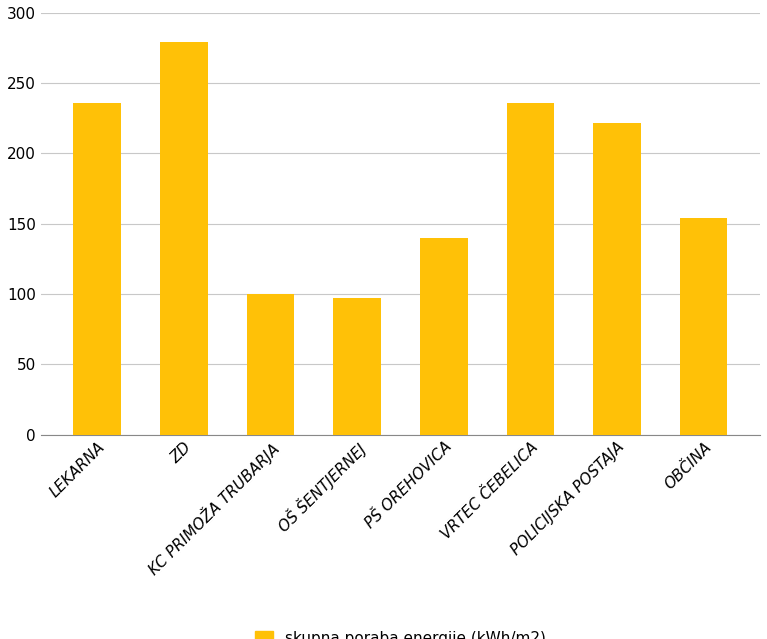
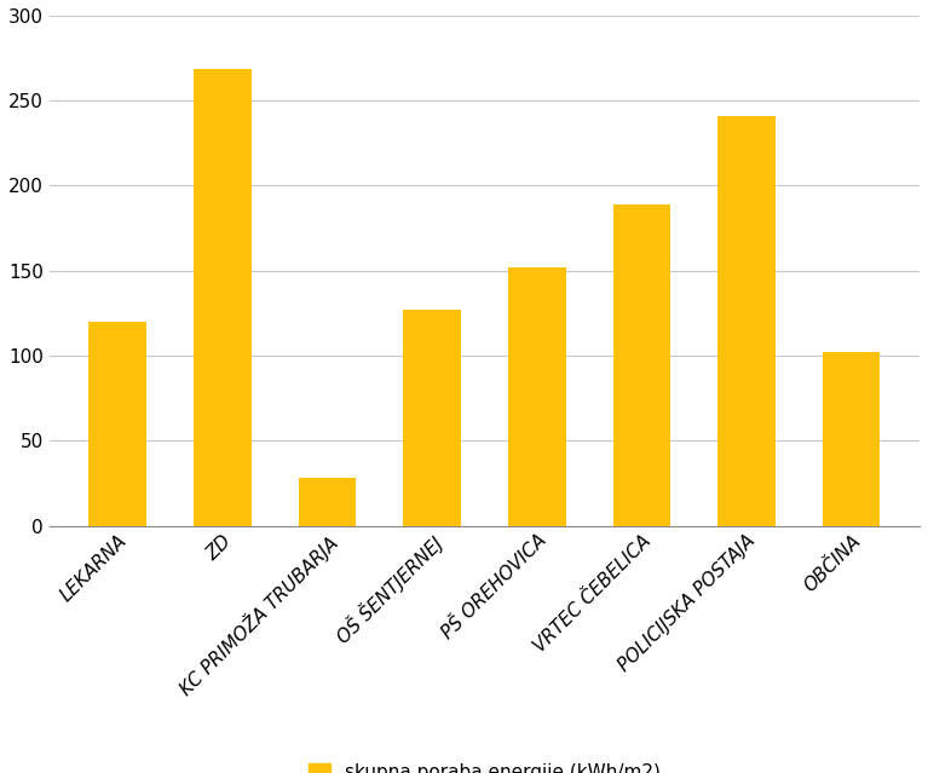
LEKARNA: 236 -> 120
ZD: 279 -> 269
KC PRIMOŽA TRUBARJA: 100 -> 28
OŠ ŠENTJERNEJ: 97 -> 127
PŠ OREHOVICA: 140 -> 152
VRTEC ČEBELICA: 236 -> 189
POLICIJSKA POSTAJA: 222 -> 241
OBČINA: 154 -> 102
